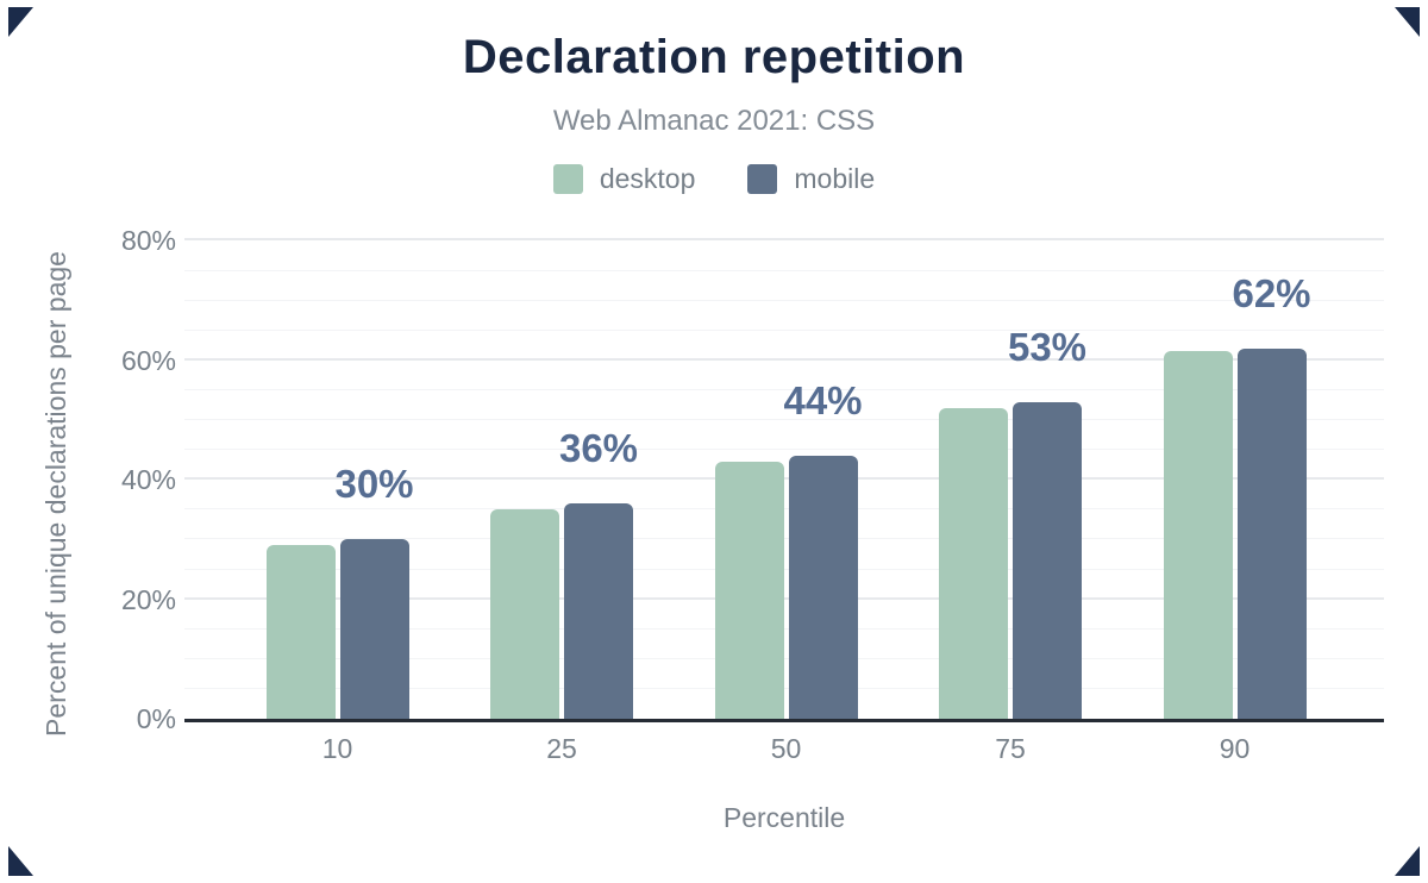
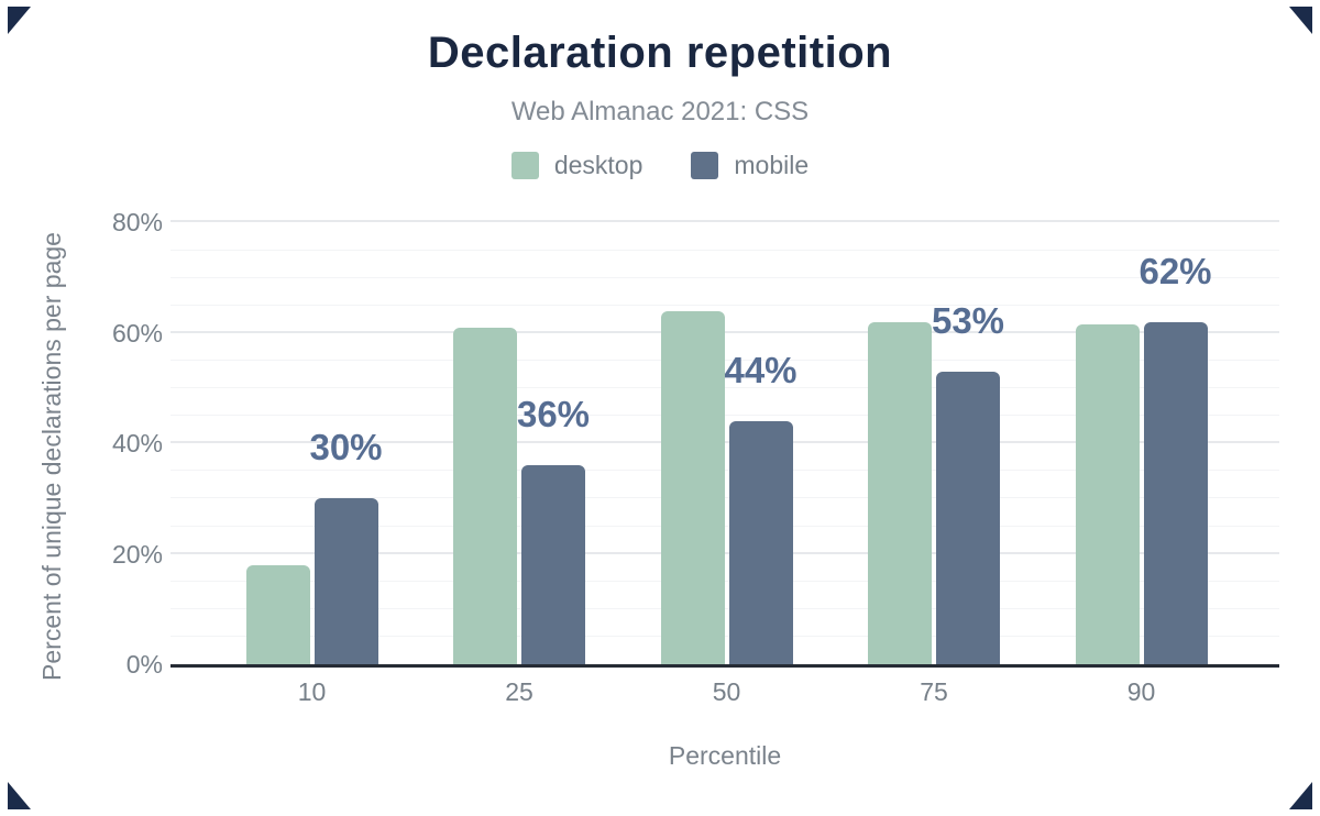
desktop/10: 29% -> 18%
desktop/25: 35% -> 61%
desktop/50: 43% -> 64%
desktop/75: 52% -> 62%
